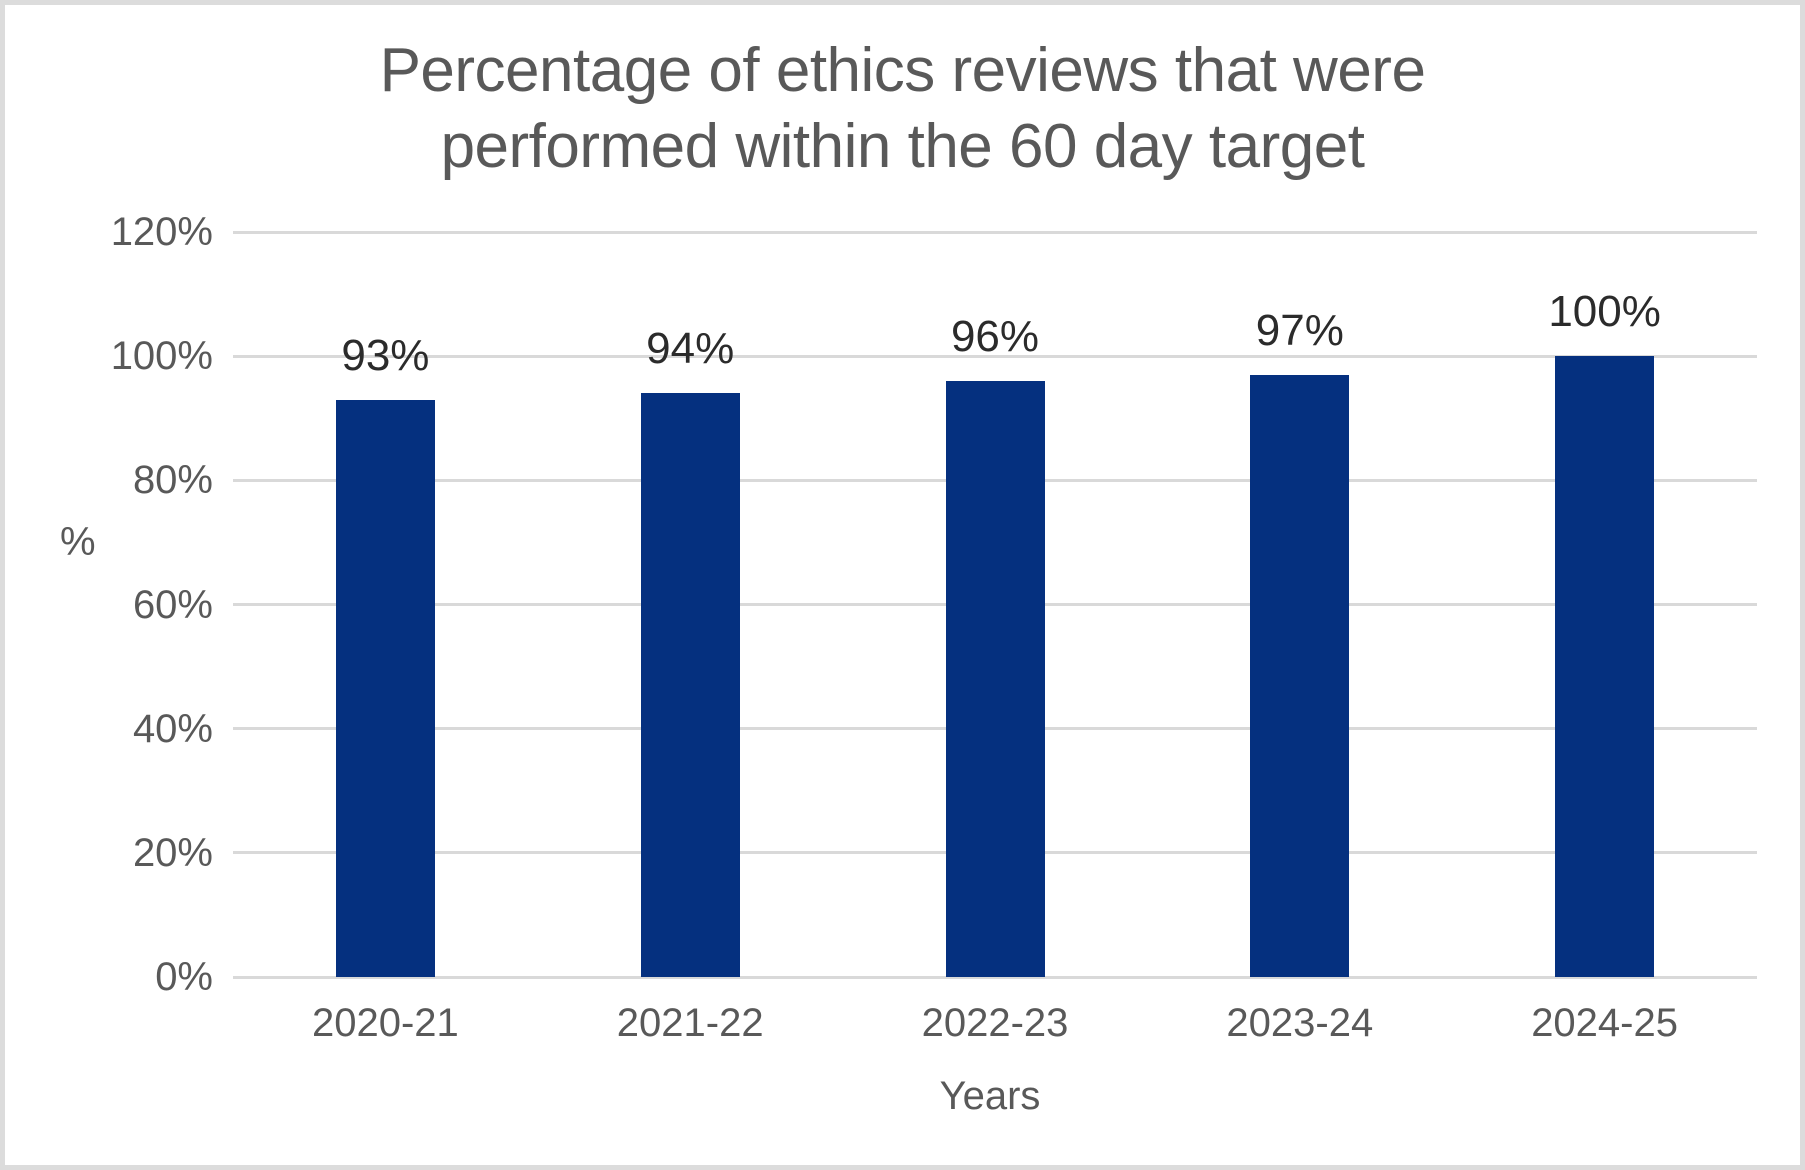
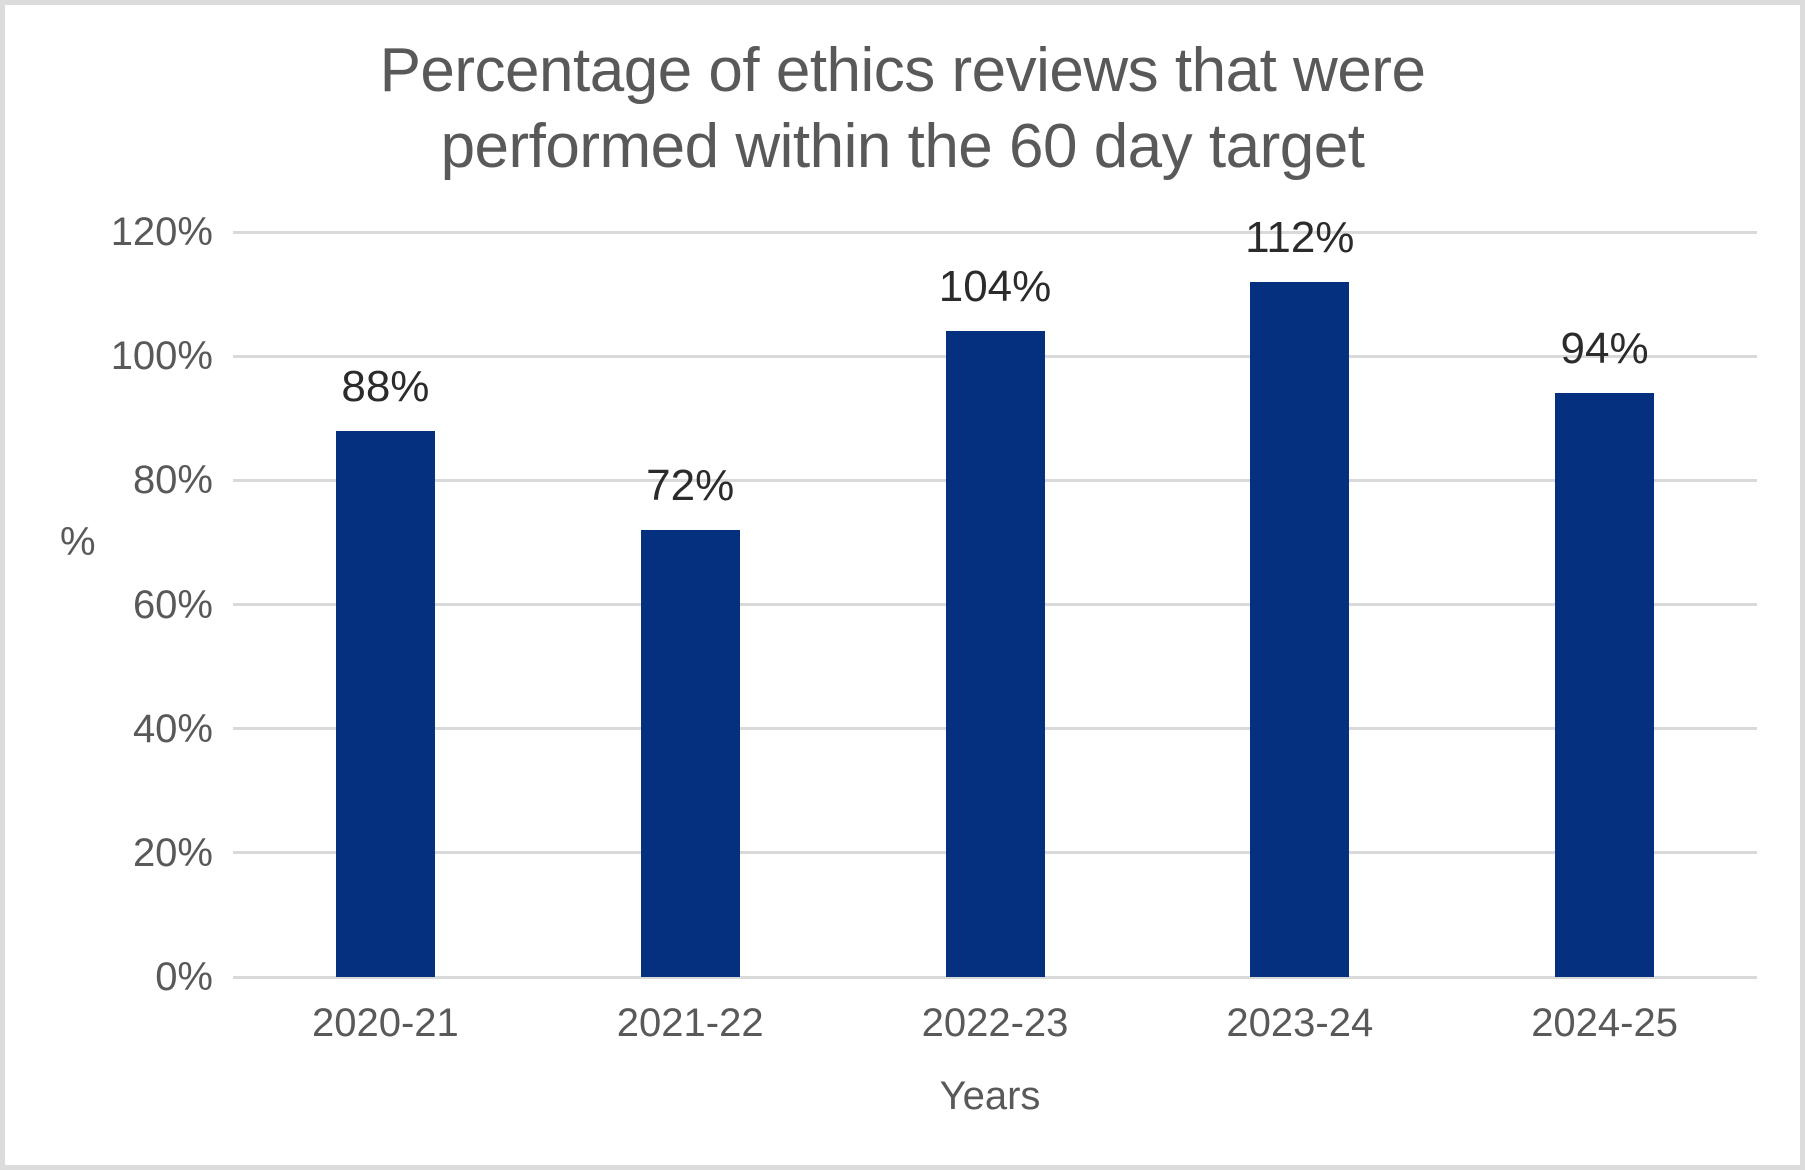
2020-21: 93% -> 88%
2021-22: 94% -> 72%
2022-23: 96% -> 104%
2023-24: 97% -> 112%
2024-25: 100% -> 94%
